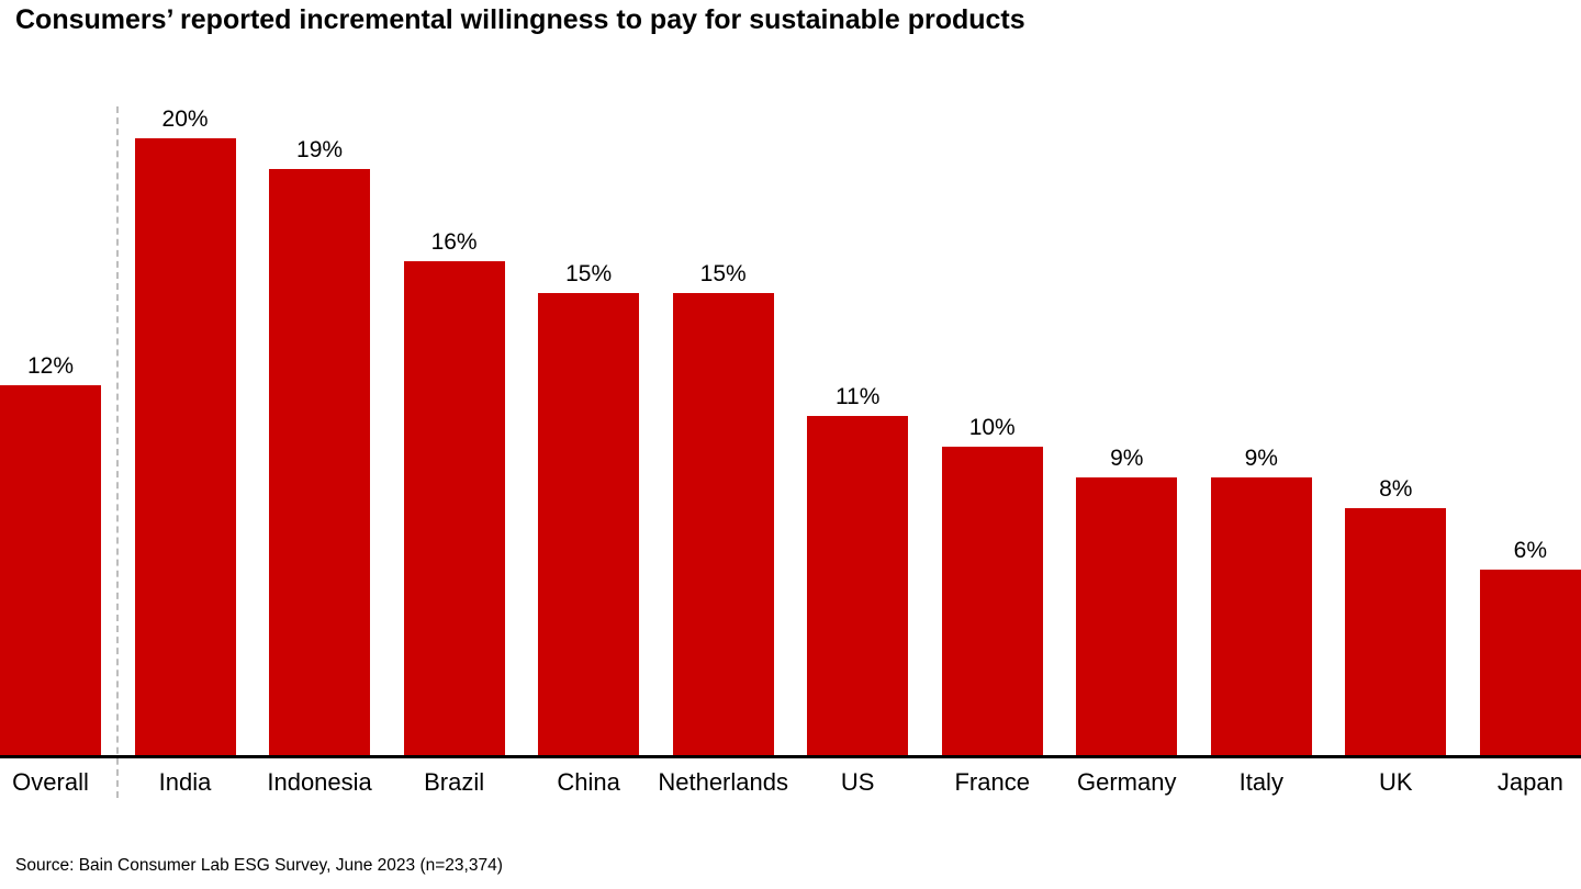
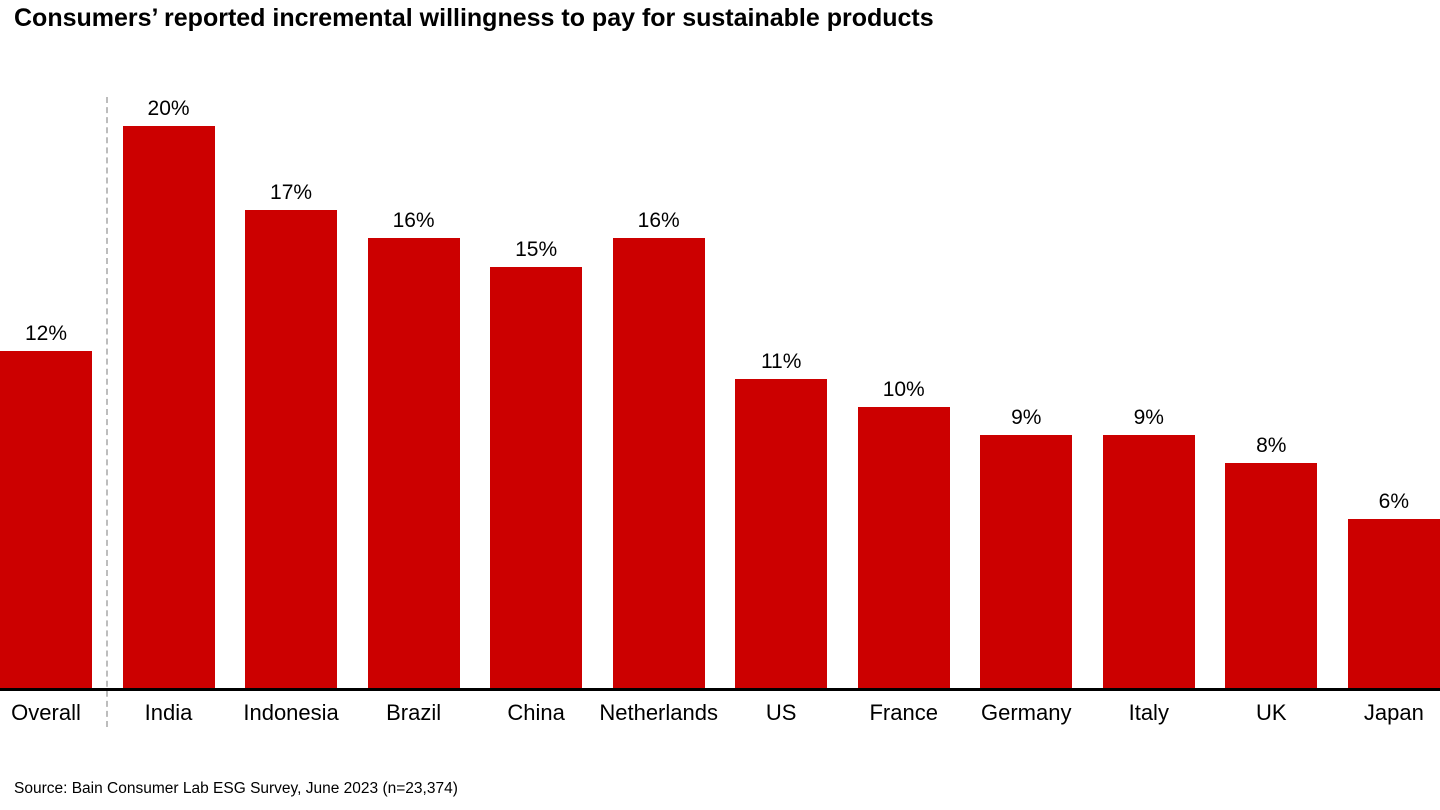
Indonesia: 19% -> 17%
Netherlands: 15% -> 16%
